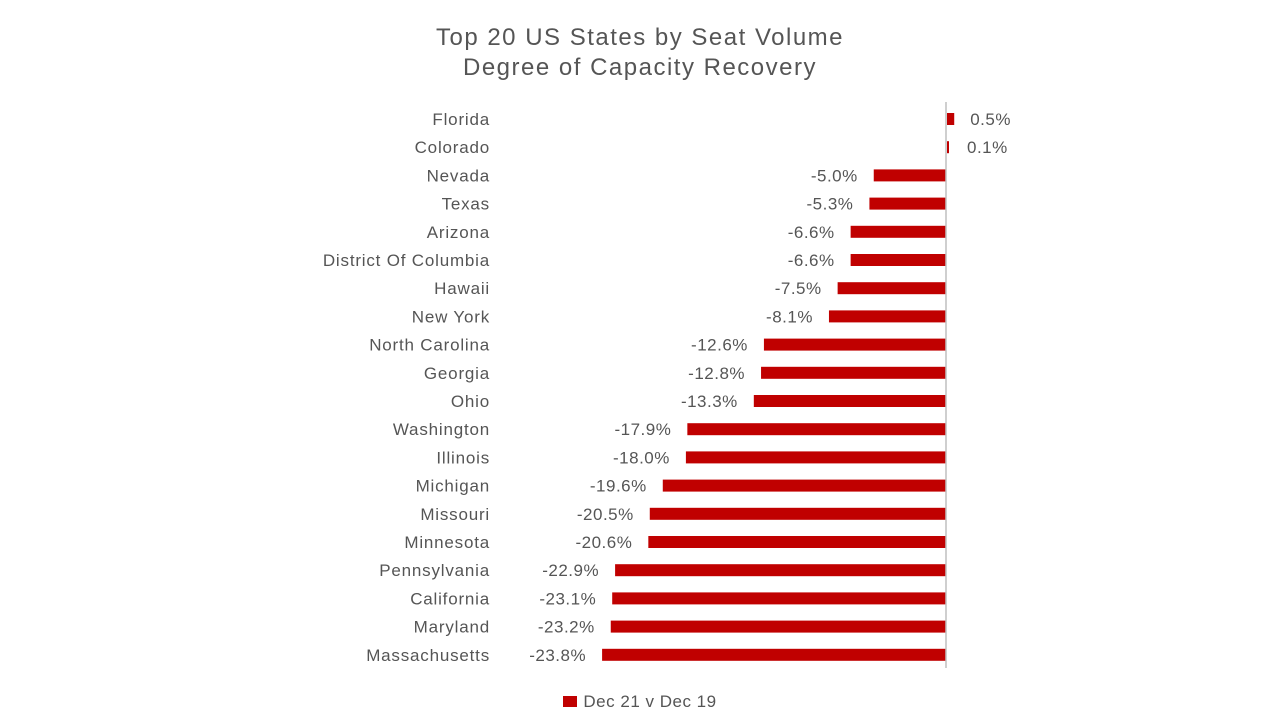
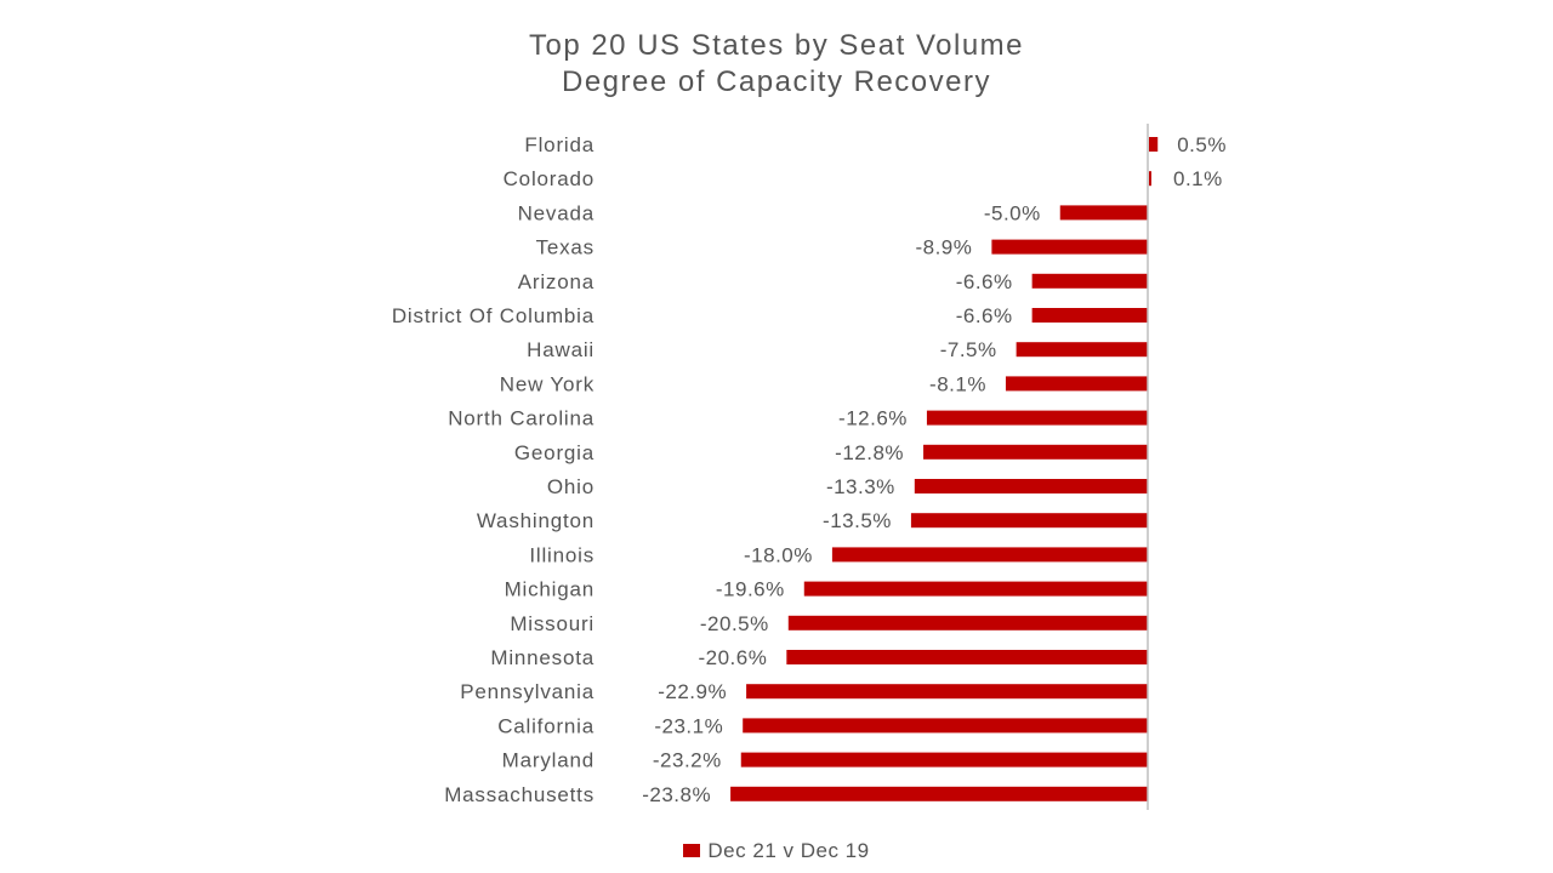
Texas: -5.3% -> -8.9%
Washington: -17.9% -> -13.5%
